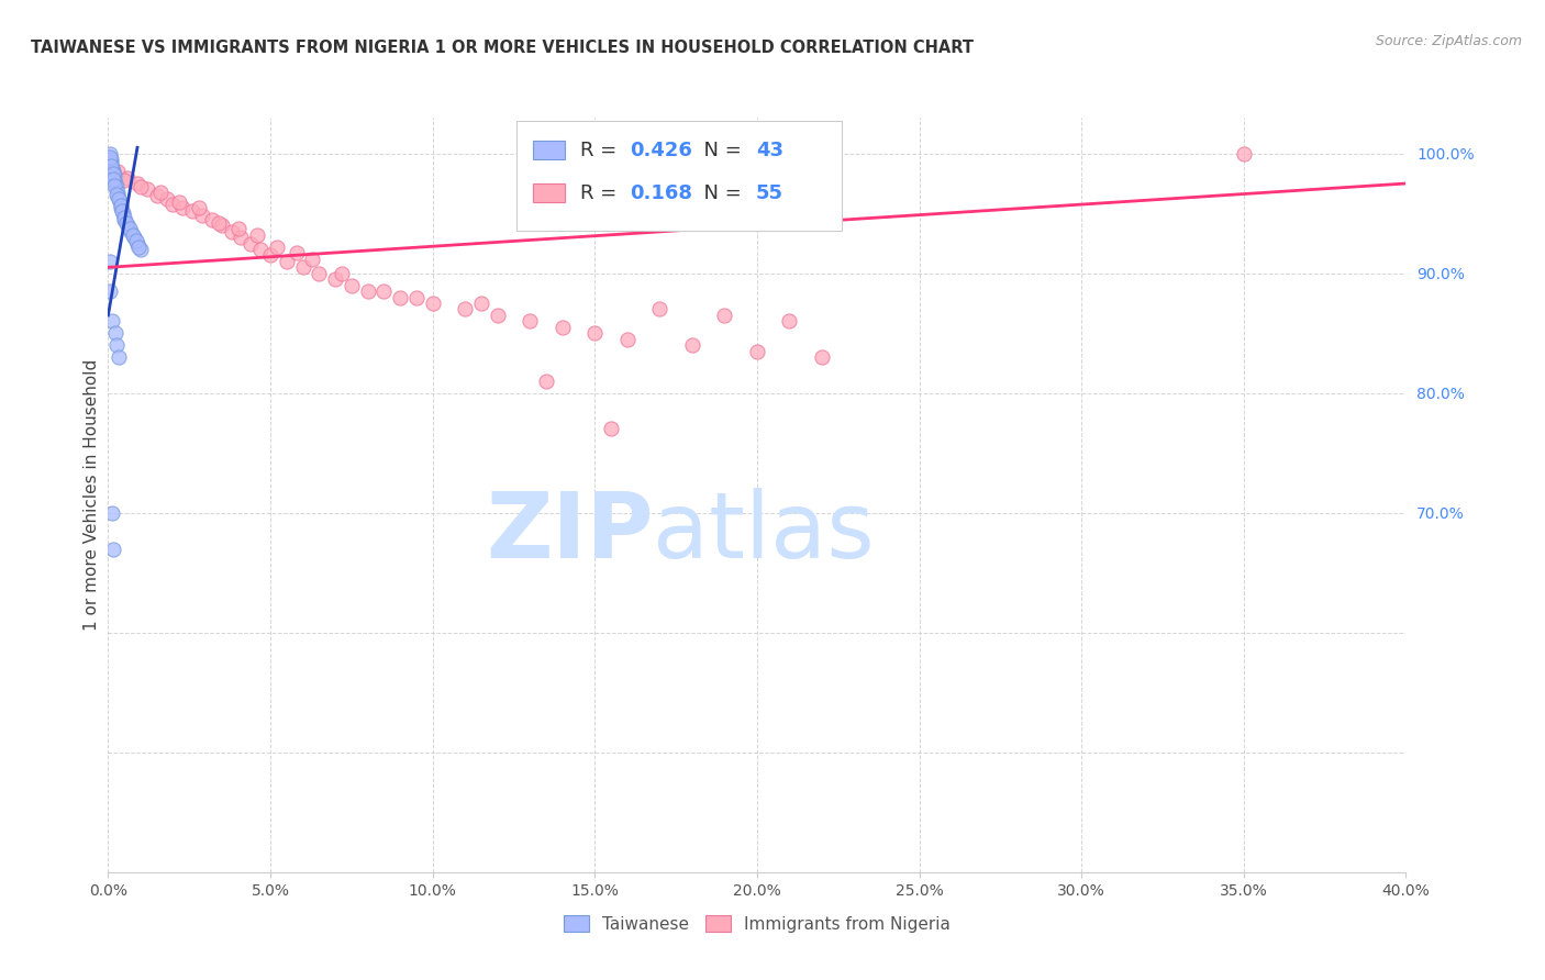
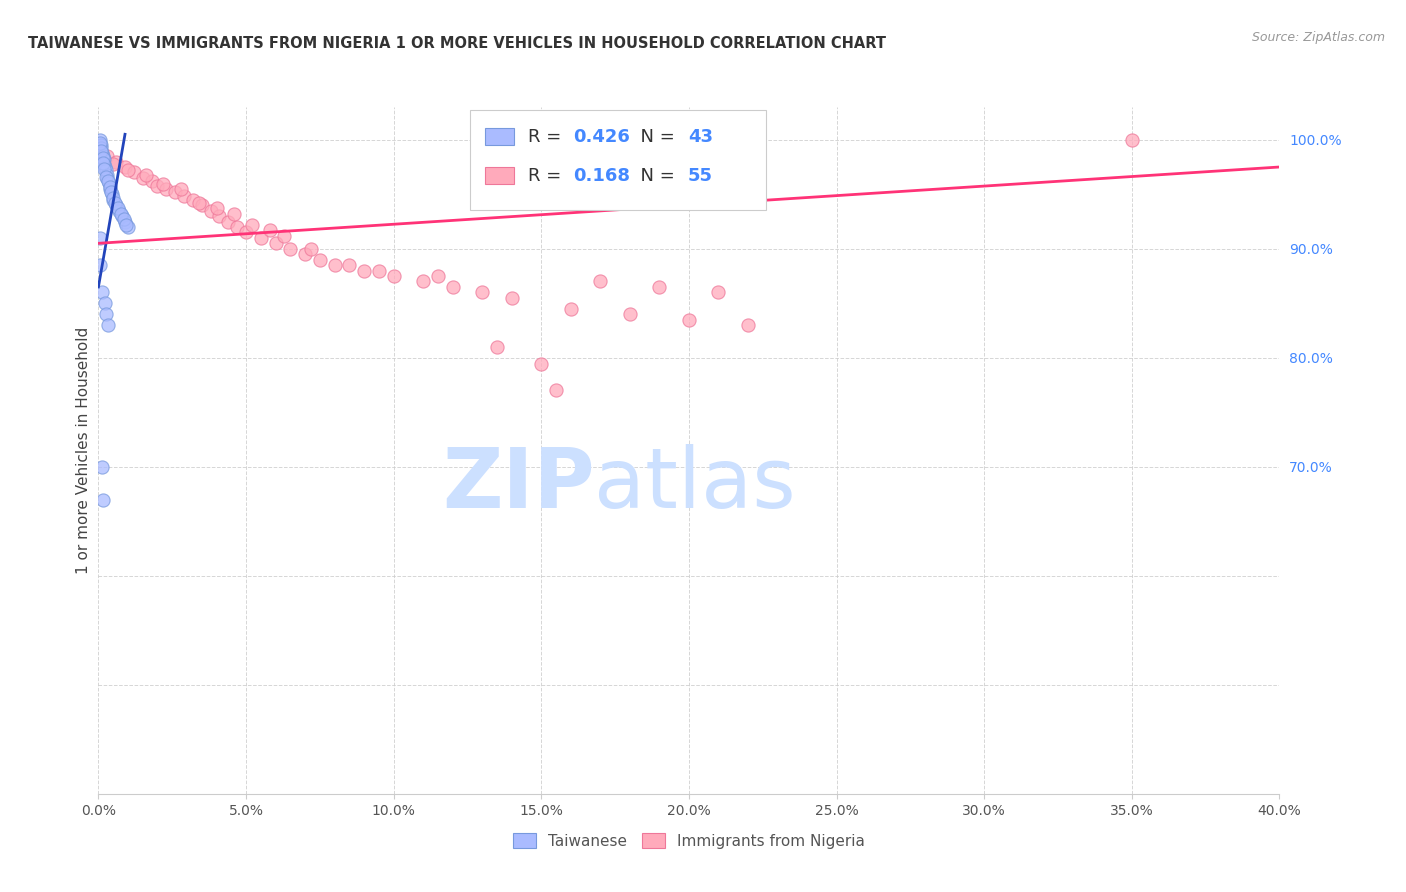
Immigrants from Nigeria/15.0%: 85.0% -> 79.4%
